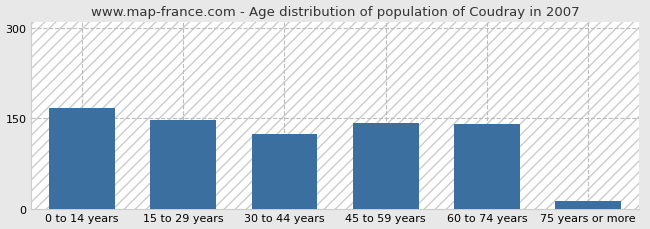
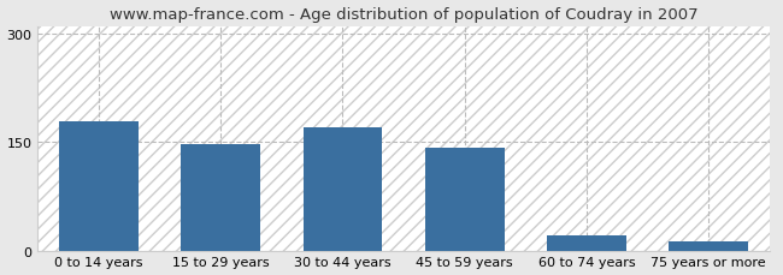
0 to 14 years: 166 -> 178
30 to 44 years: 124 -> 170
60 to 74 years: 140 -> 21
